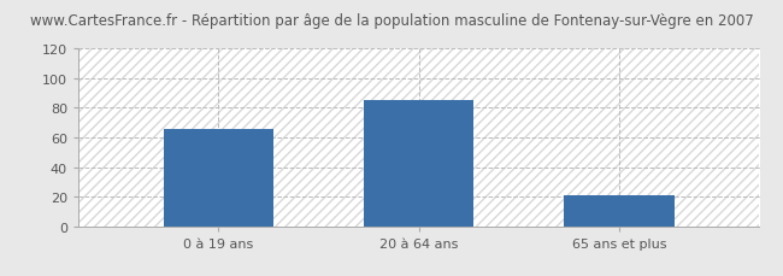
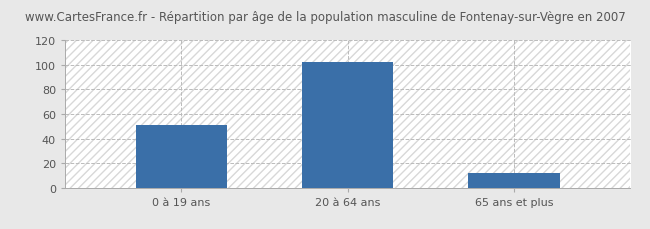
0 à 19 ans: 66 -> 51
20 à 64 ans: 85 -> 102
65 ans et plus: 21 -> 12
